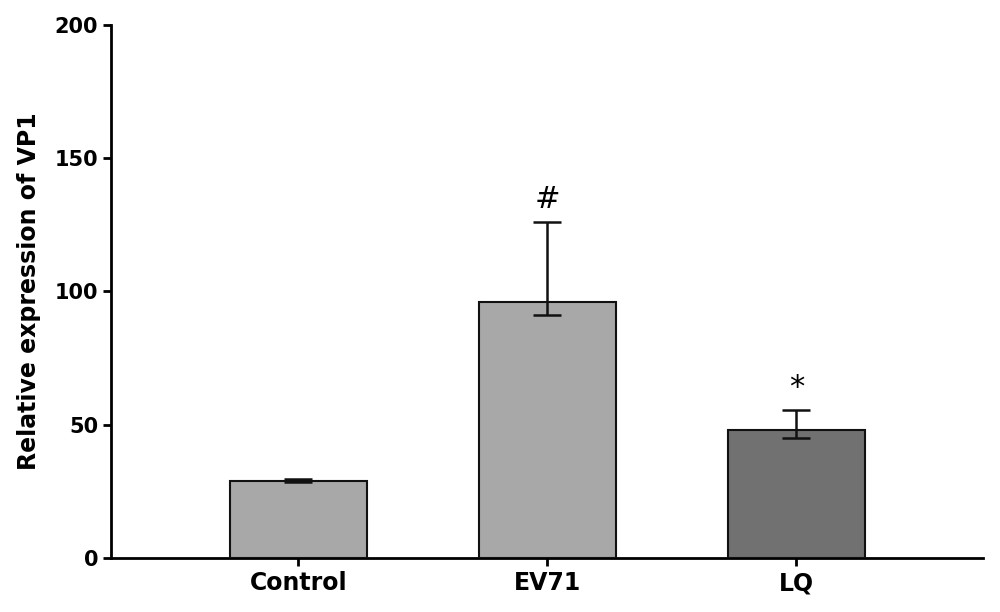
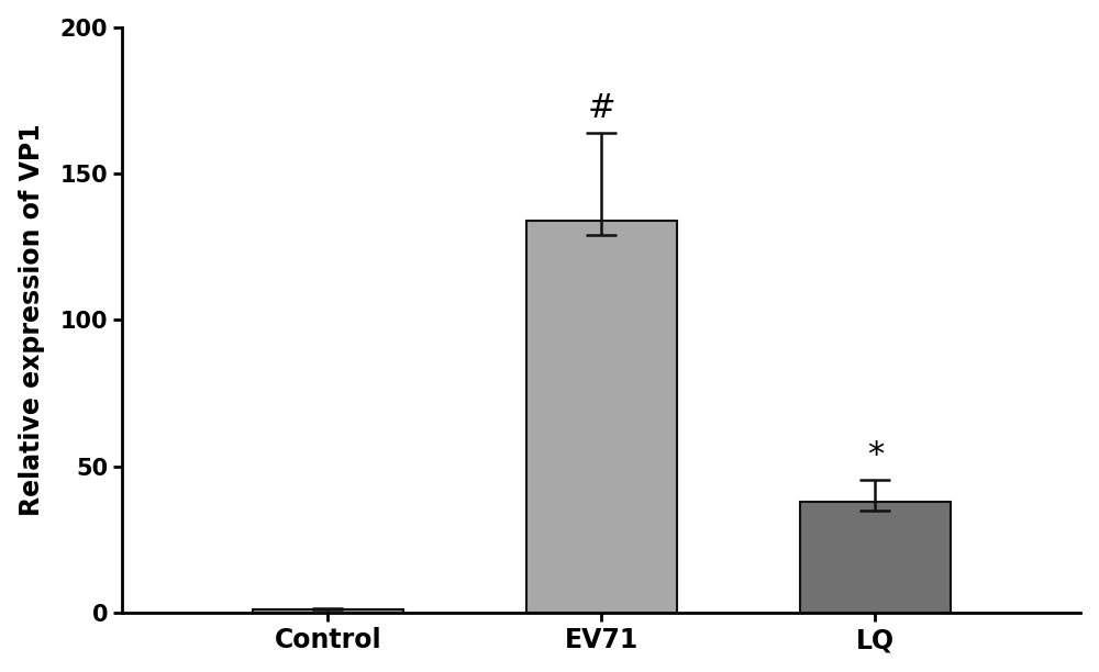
Control: 29 -> 1
EV71: 96 -> 134
LQ: 48 -> 38
